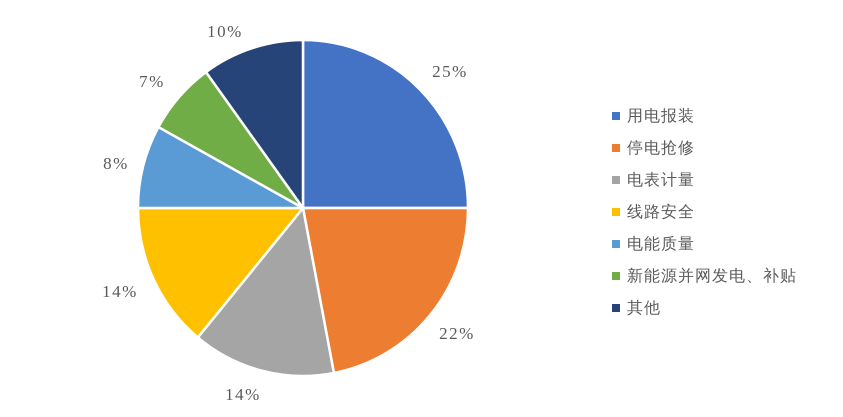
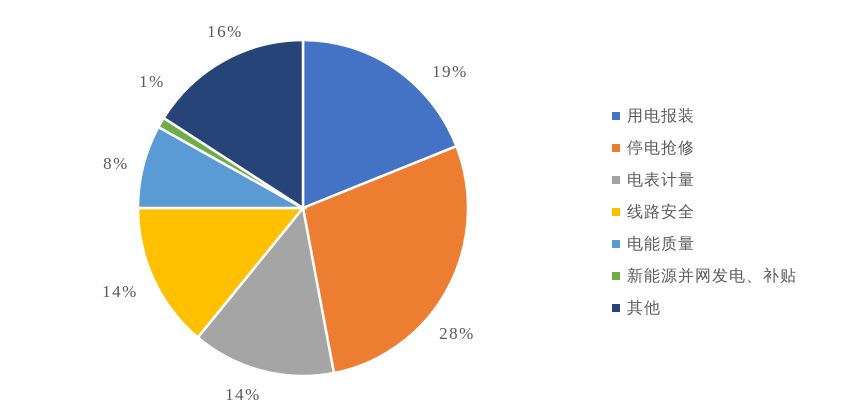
用电报装: 25% -> 19%
停电抢修: 22% -> 28%
新能源并网发电、补贴: 7% -> 1%
其他: 10% -> 16%
